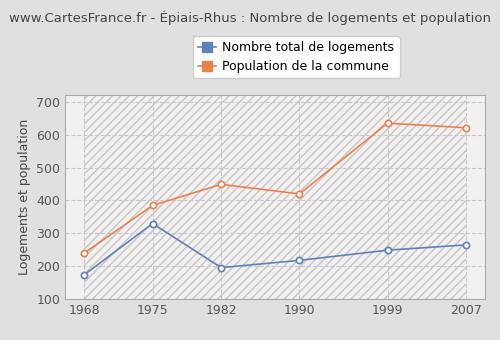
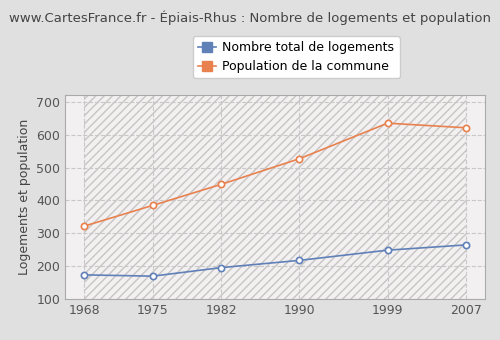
Population de la commune/1968: 240 -> 322
Nombre total de logements/1975: 330 -> 170
Population de la commune/1990: 420 -> 527
